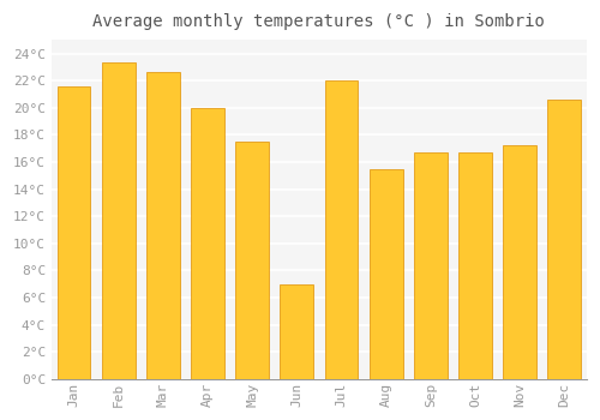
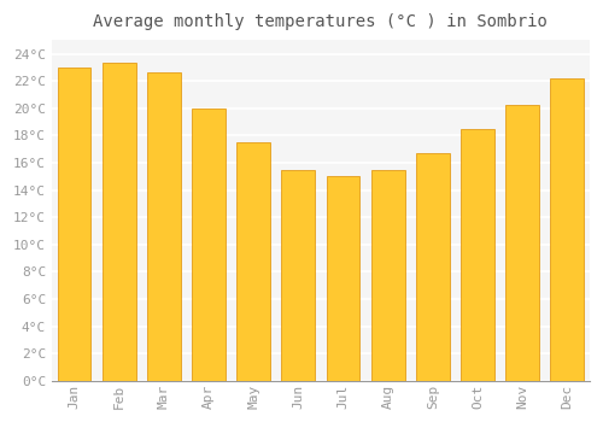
Jan: 21.6°C -> 23.0°C
Jun: 7.0°C -> 15.5°C
Jul: 22.0°C -> 15.0°C
Oct: 16.7°C -> 18.5°C
Nov: 17.2°C -> 20.2°C
Dec: 20.6°C -> 22.2°C
